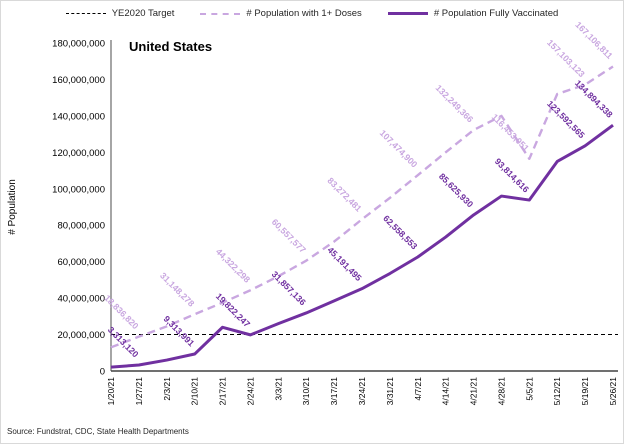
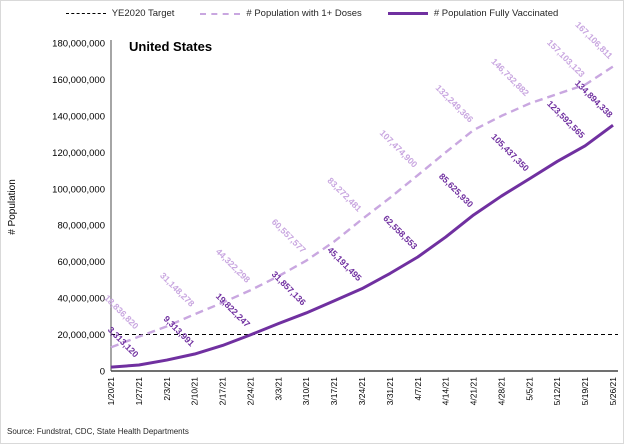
# Population Fully Vaccinated/2/17/21: 24000000 -> 14000000
# Population with 1+ Doses/5/5/21: 116,453,051 -> 146,732,882
# Population Fully Vaccinated/5/5/21: 93,814,616 -> 105,437,350
